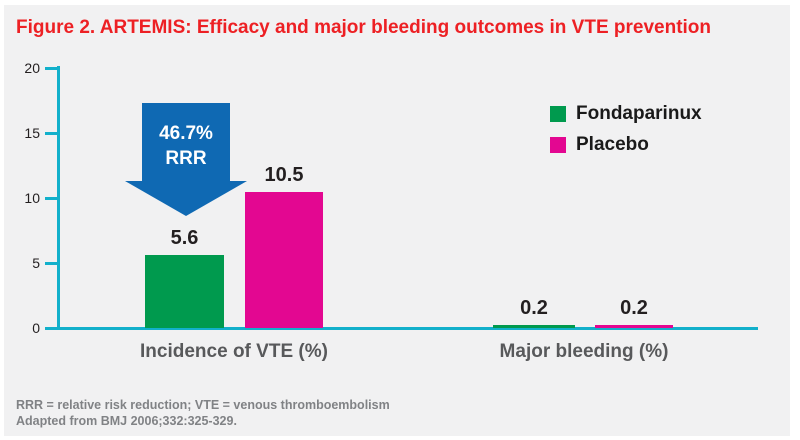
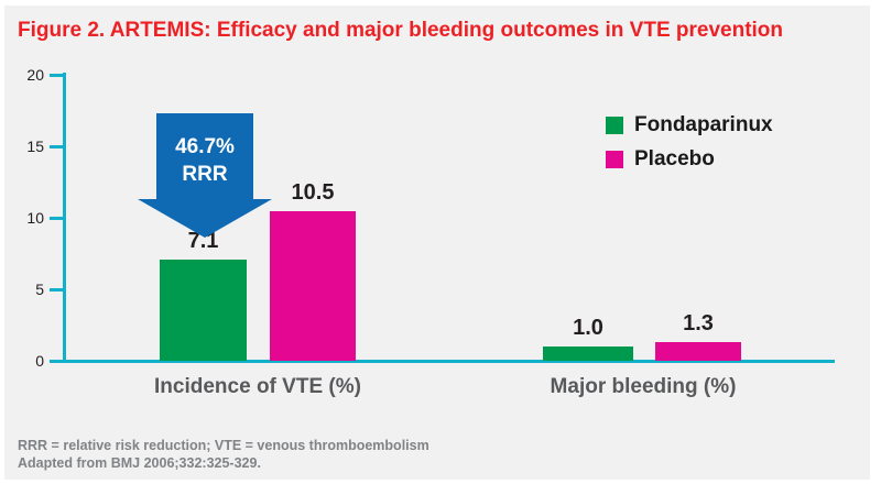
Fondaparinux/Incidence of VTE (%): 5.6 -> 7.1
Fondaparinux/Major bleeding (%): 0.2 -> 1.0
Placebo/Major bleeding (%): 0.2 -> 1.3
